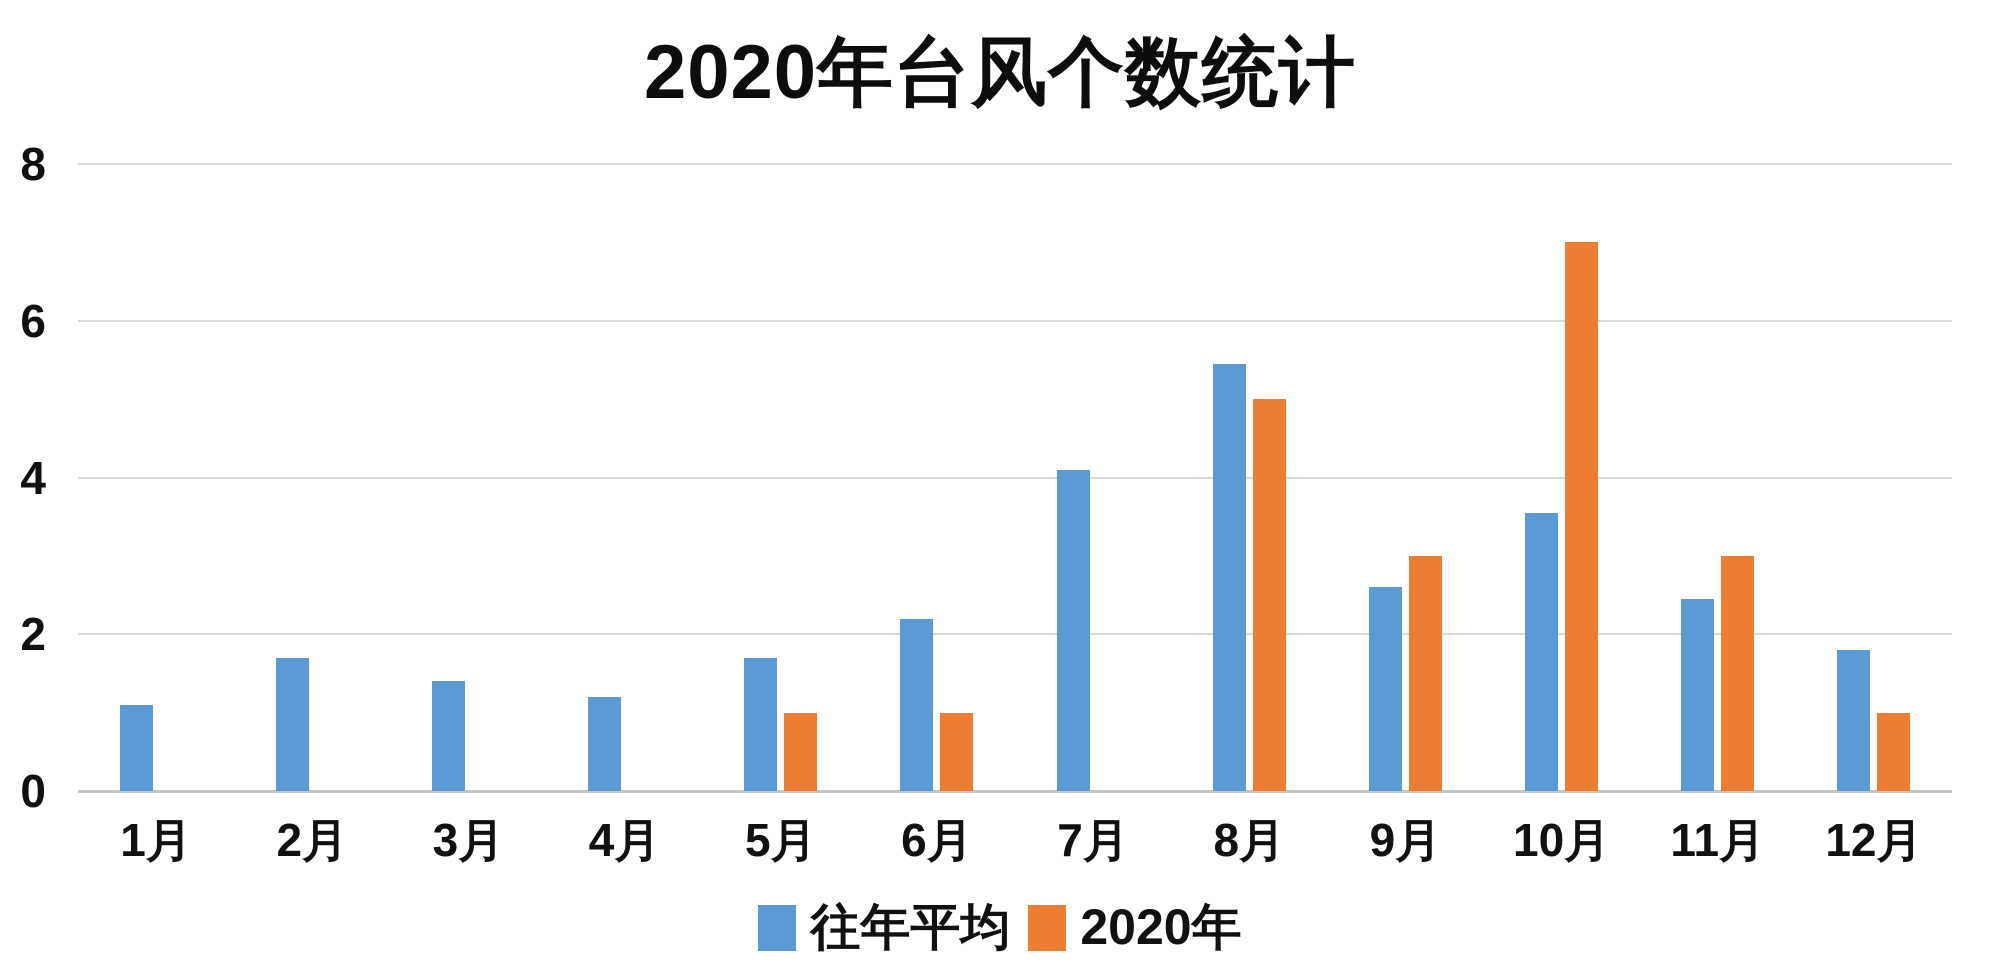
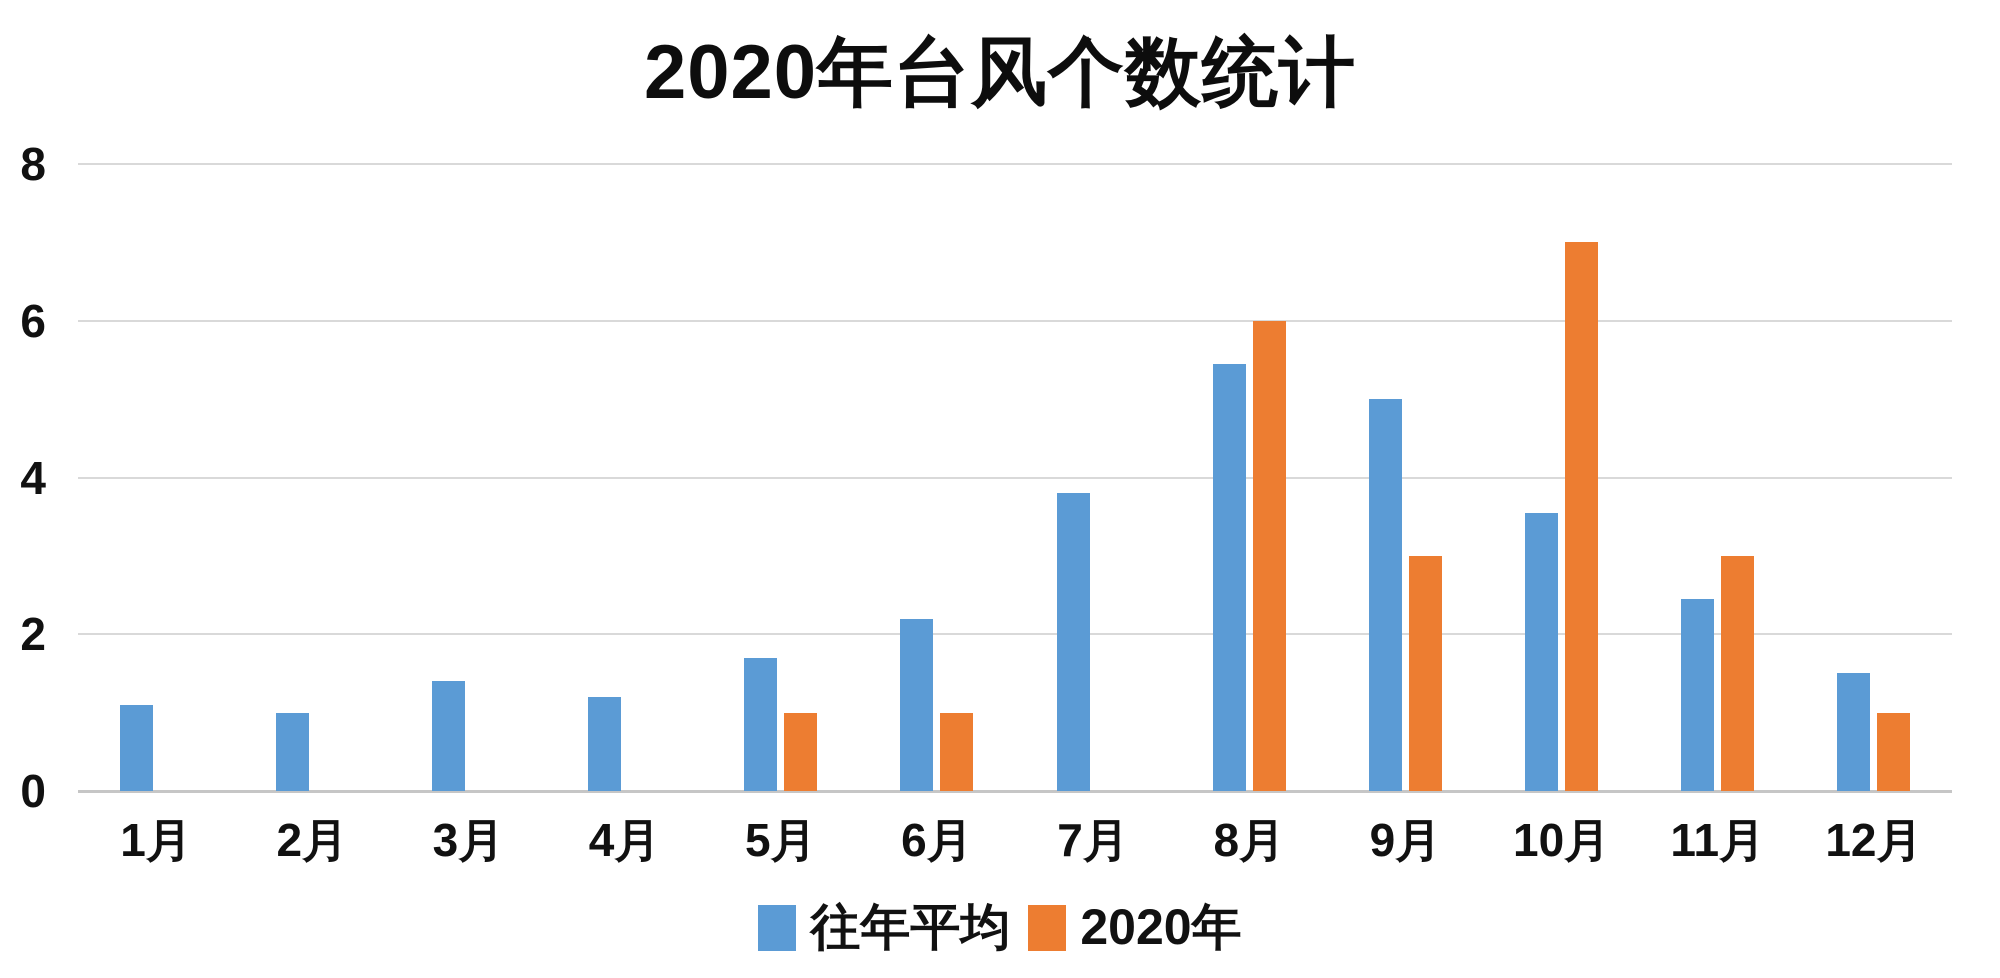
往年平均/2月: 1.7 -> 1.0
往年平均/7月: 4.1 -> 3.8
2020年/8月: 5 -> 6
往年平均/9月: 2.6 -> 5.0
往年平均/12月: 1.8 -> 1.5
